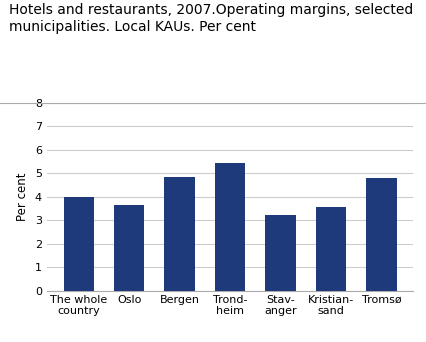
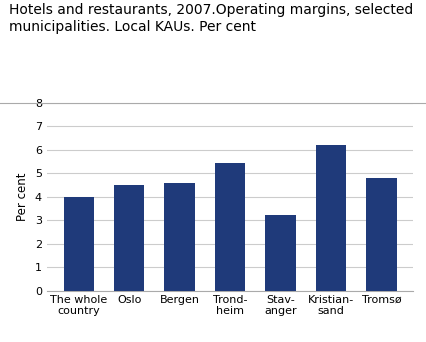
Oslo: 3.65 -> 4.50
Bergen: 4.85 -> 4.60
Kristian- sand: 3.55 -> 6.20
